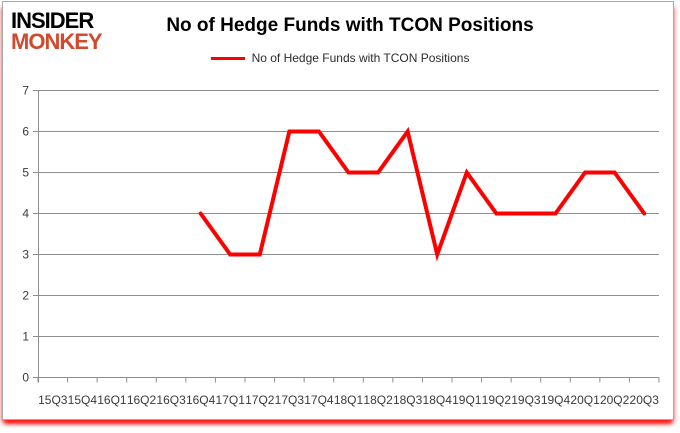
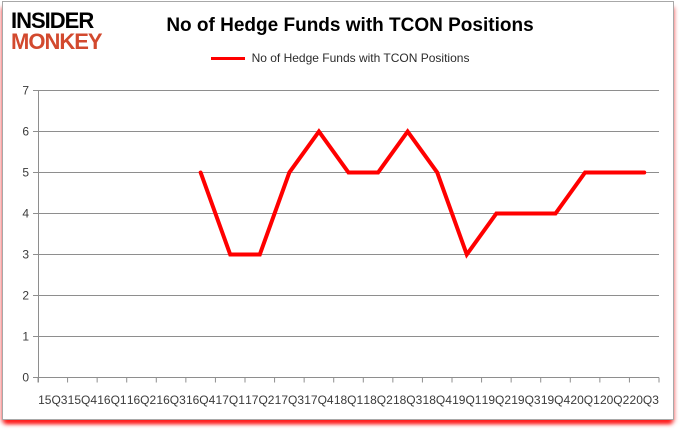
16Q4: 4 -> 5
17Q3: 6 -> 5
18Q4: 3 -> 5
19Q1: 5 -> 3
20Q3: 4 -> 5
